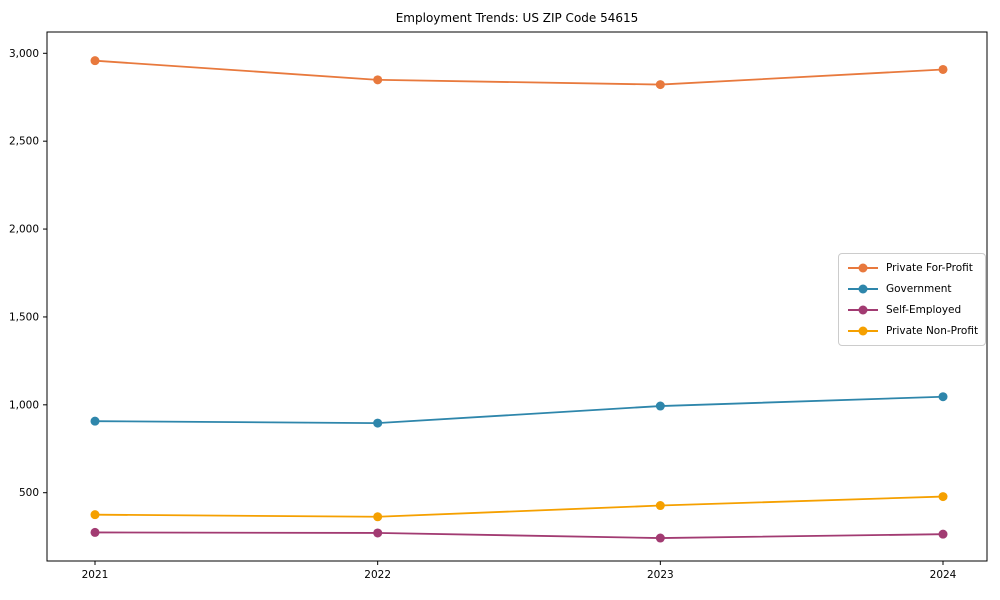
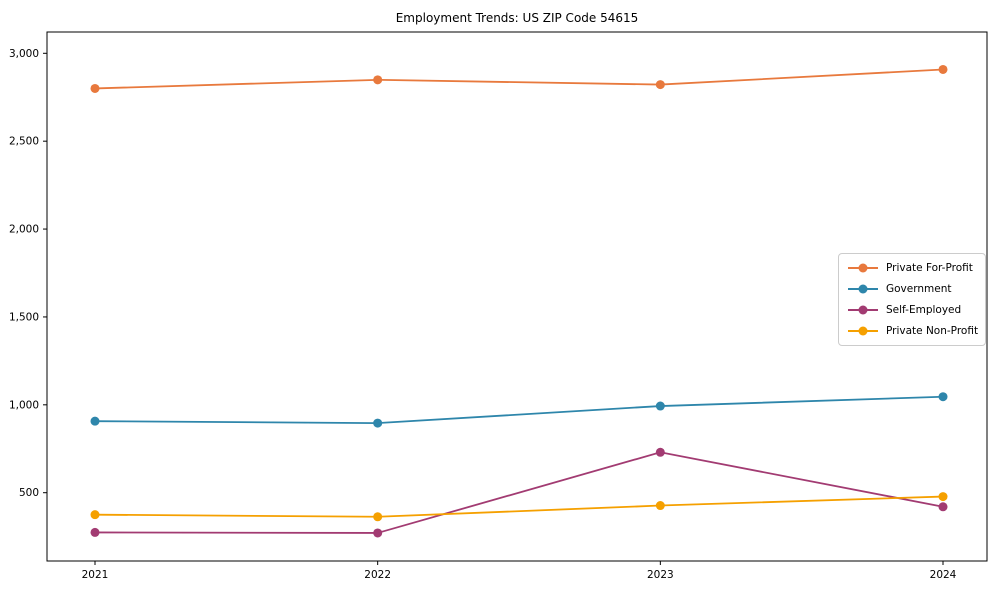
Private For-Profit/2021: 2960 -> 2800
Self-Employed/2023: 240 -> 730
Self-Employed/2024: 260 -> 420
